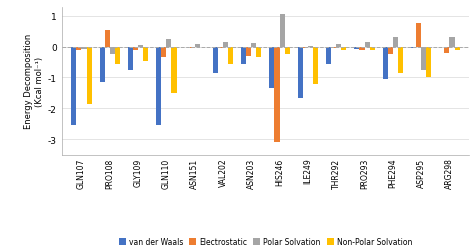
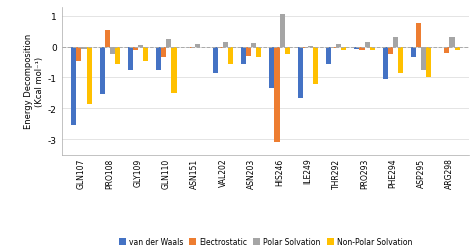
Electrostatic/GLN107: -0.10 -> -0.45
van der Waals/PRO108: -1.15 -> -1.55
van der Waals/GLN110: -2.55 -> -0.75
van der Waals/ASP295: -0.05 -> -0.35
